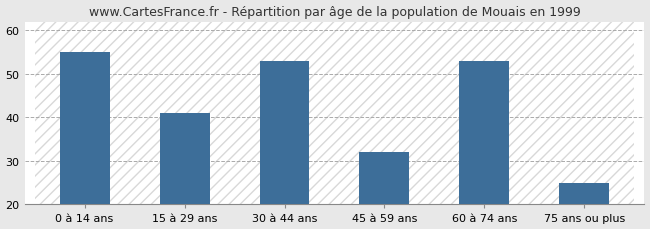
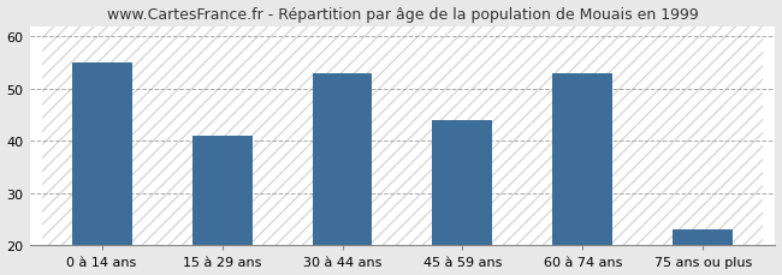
45 à 59 ans: 32 -> 44
75 ans ou plus: 25 -> 23
